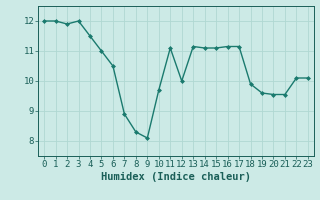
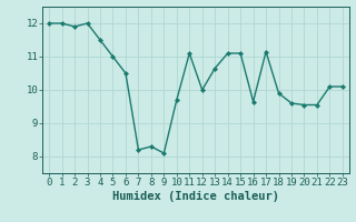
7: 8.90 -> 8.20
13: 11.15 -> 10.65
16: 11.15 -> 9.65
